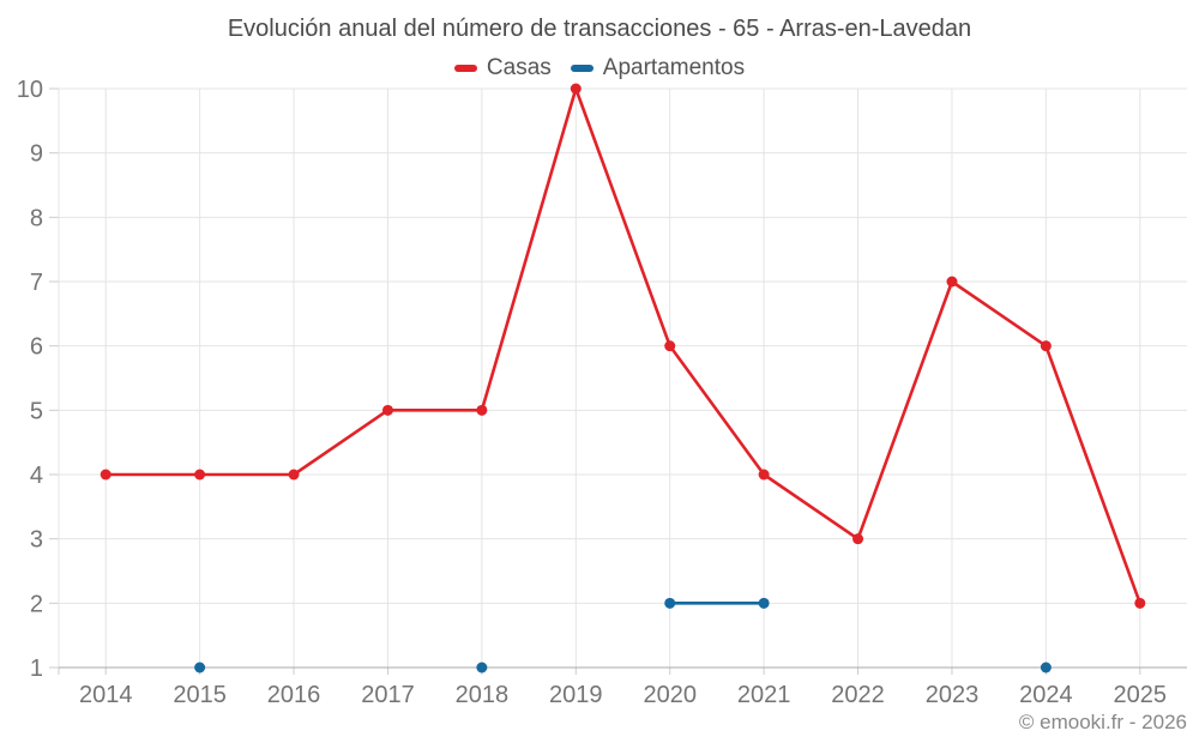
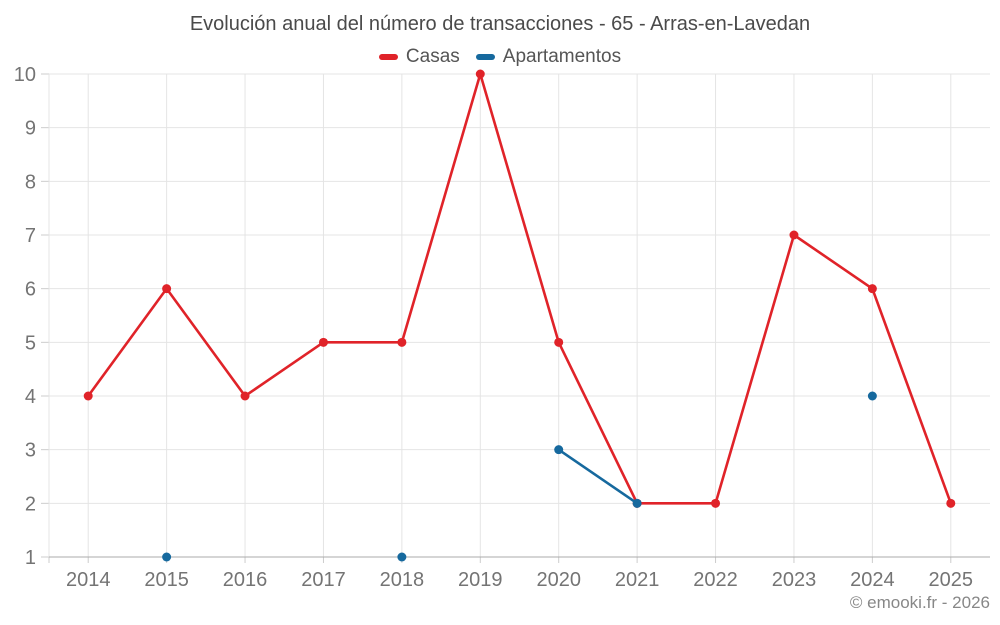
Casas/2015: 4 -> 6
Casas/2020: 6 -> 5
Apartamentos/2020: 2 -> 3
Casas/2021: 4 -> 2
Casas/2022: 3 -> 2
Apartamentos/2024: 1 -> 4
